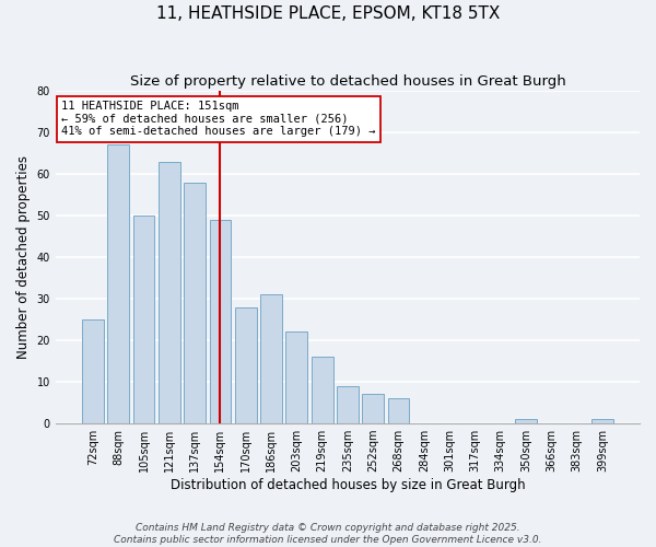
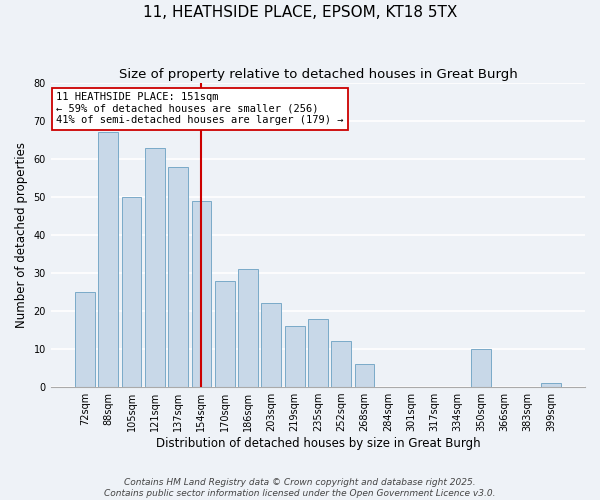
235sqm: 9 -> 18
252sqm: 7 -> 12
350sqm: 1 -> 10
